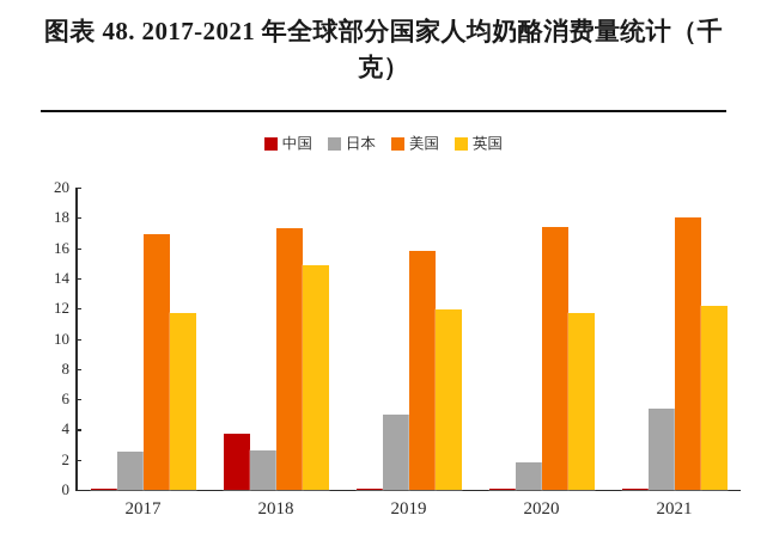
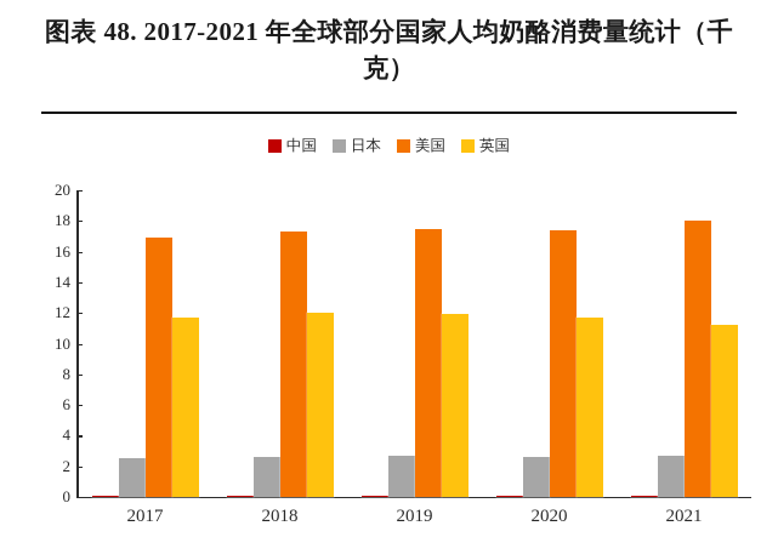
中国/2018: 3.7 -> 0.1
英国/2018: 14.9 -> 12.0
日本/2019: 5.0 -> 2.7
美国/2019: 15.8 -> 17.5
日本/2020: 1.8 -> 2.6
日本/2021: 5.4 -> 2.7
英国/2021: 12.2 -> 11.2
